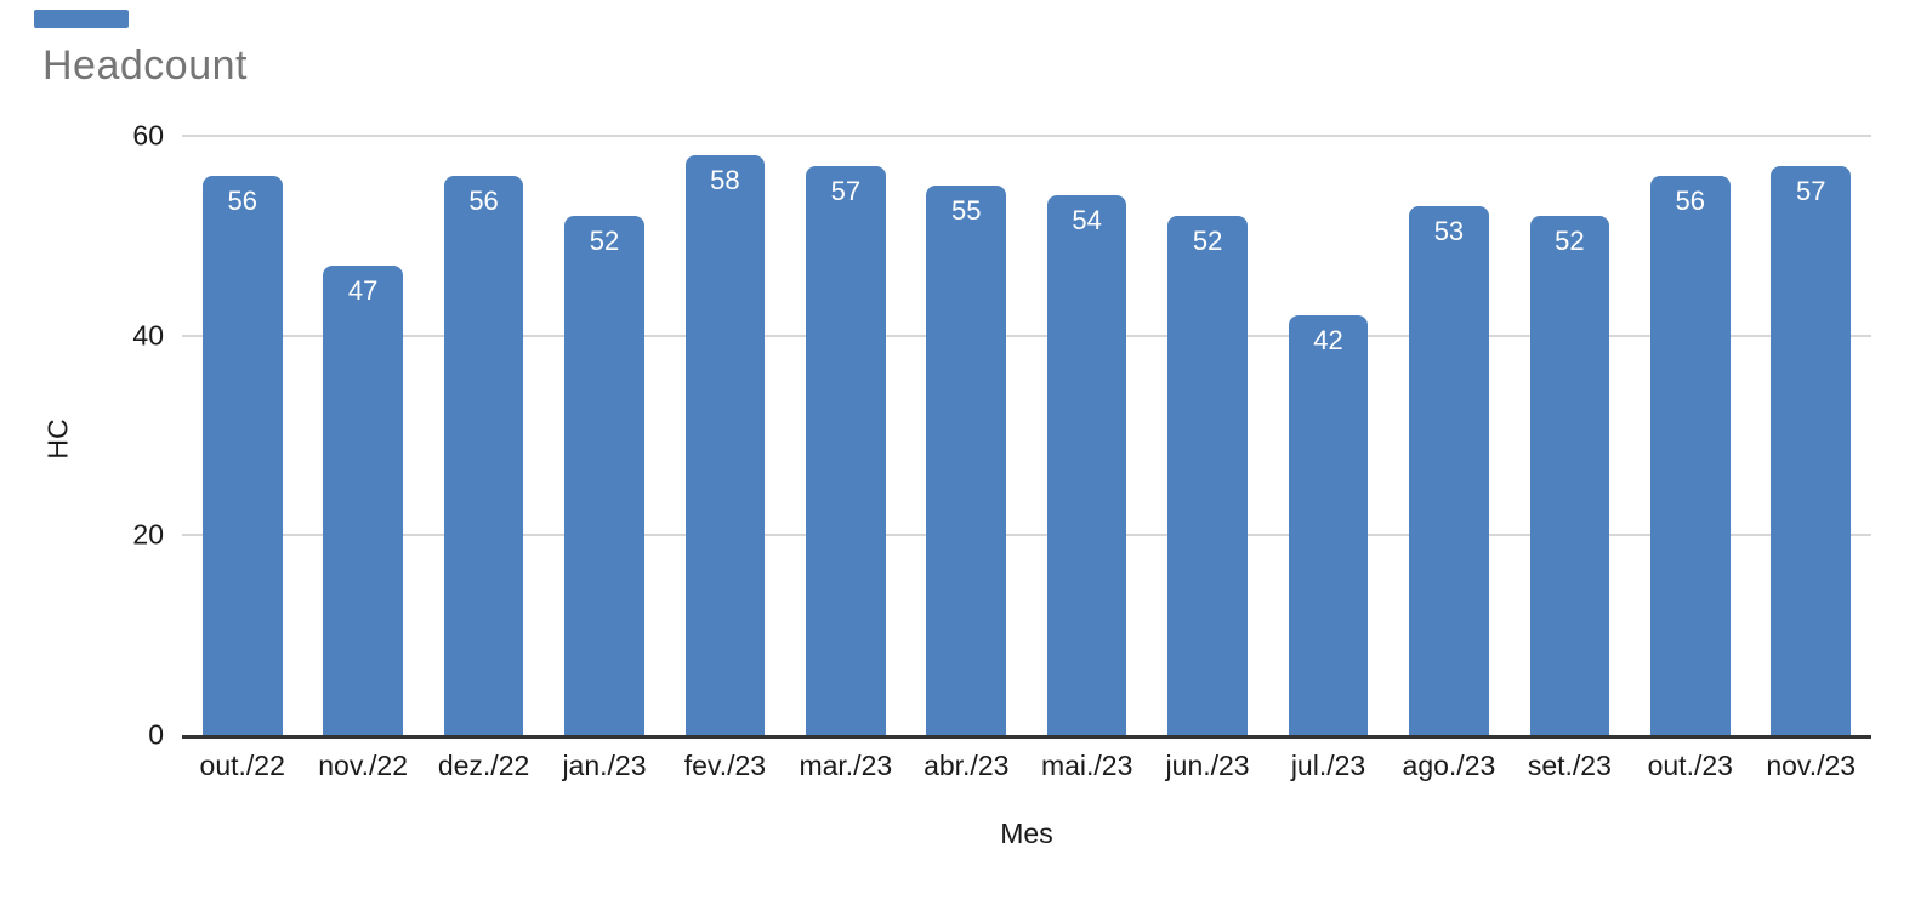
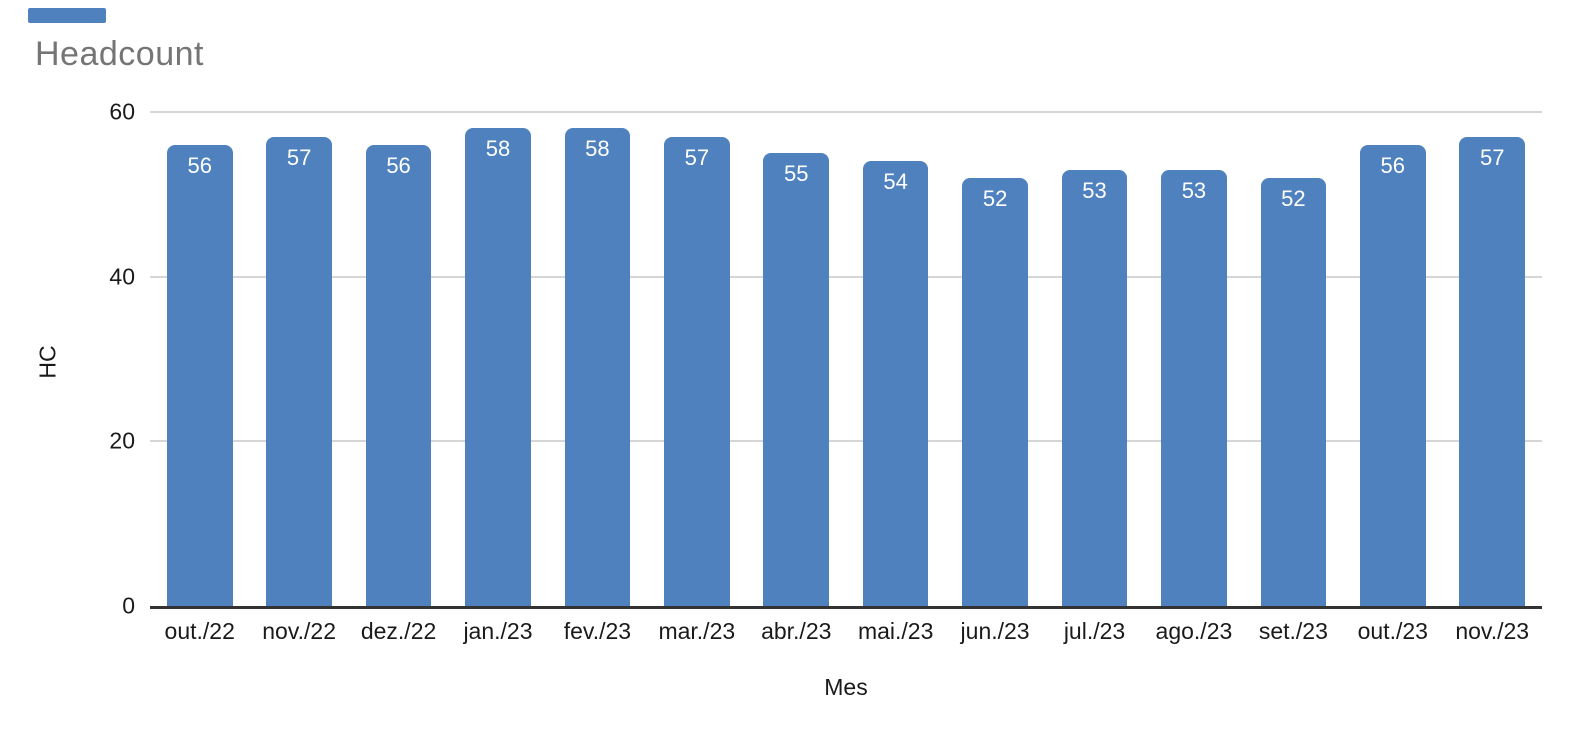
nov./22: 47 -> 57
jan./23: 52 -> 58
jul./23: 42 -> 53
